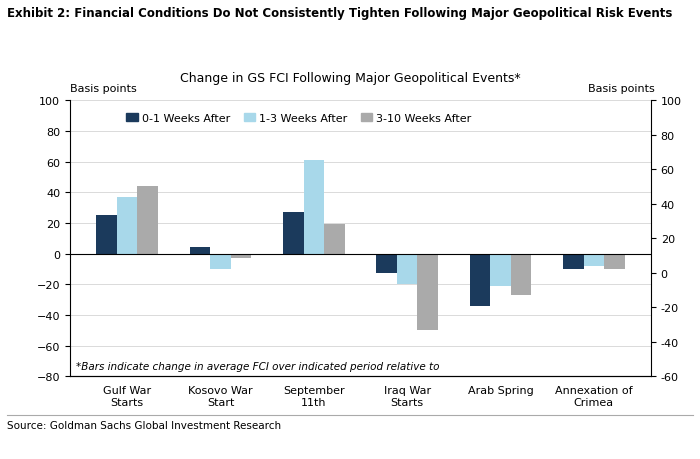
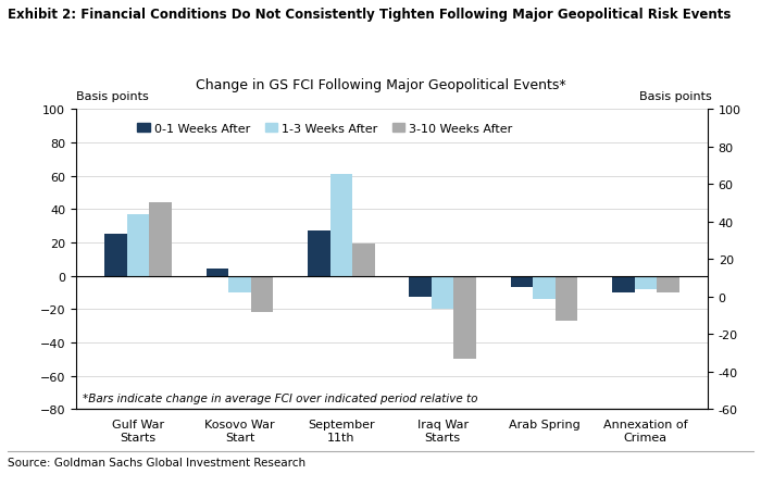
3-10 Weeks After/Kosovo War Start: -3 -> -22
0-1 Weeks After/Arab Spring: -34 -> -7
1-3 Weeks After/Arab Spring: -21 -> -14
